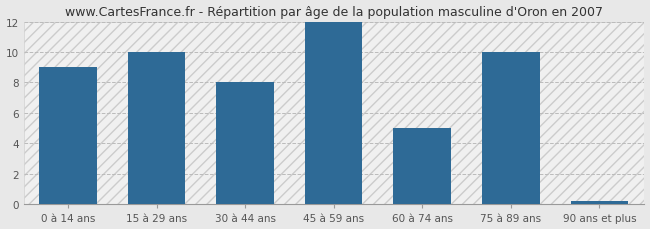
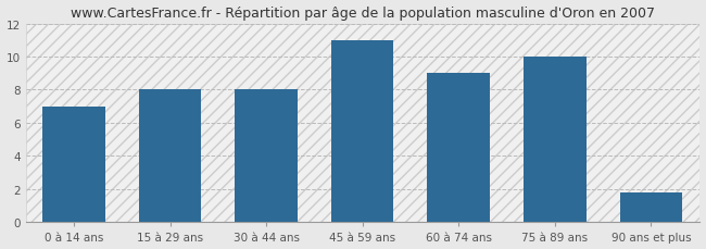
0 à 14 ans: 9.0 -> 7.0
15 à 29 ans: 10.0 -> 8.0
45 à 59 ans: 12.0 -> 11.0
60 à 74 ans: 5.0 -> 9.0
90 ans et plus: 0.2 -> 1.8
